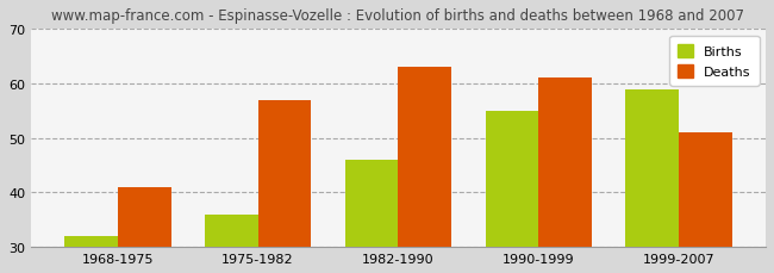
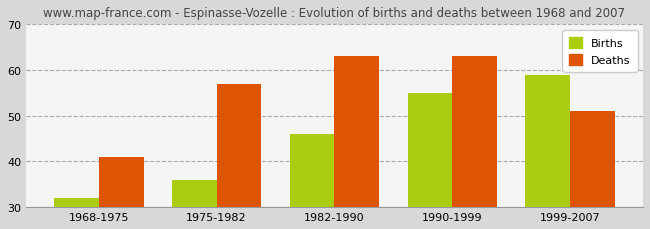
Deaths/1990-1999: 61 -> 63
